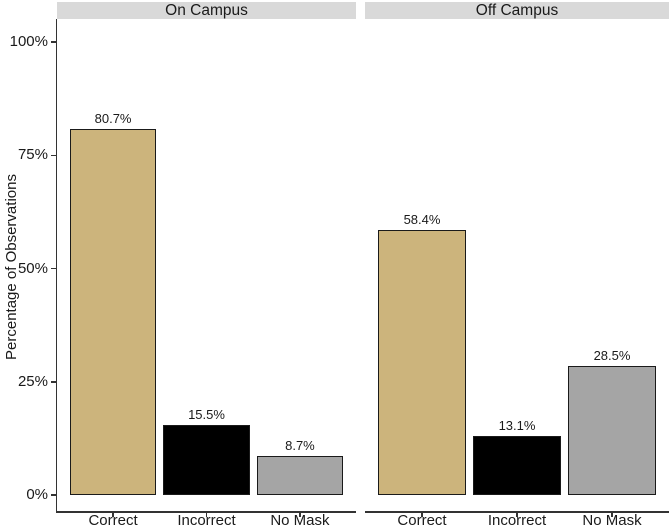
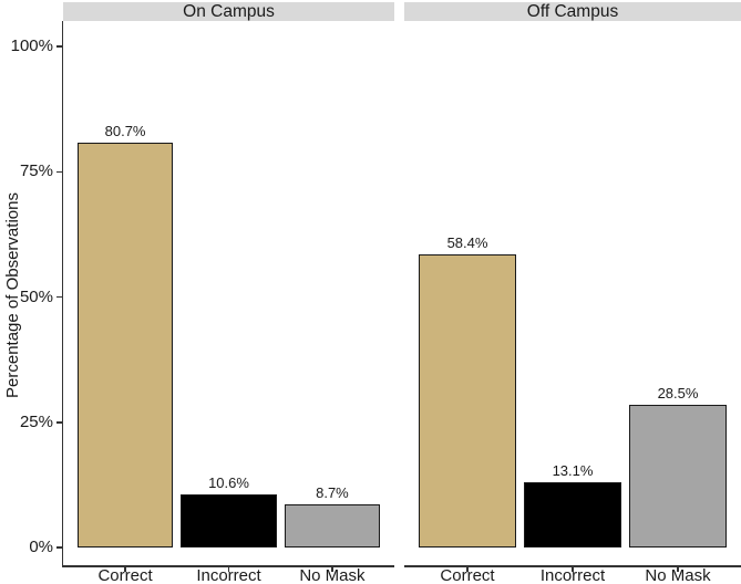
On Campus/Incorrect: 15.5% -> 10.6%
